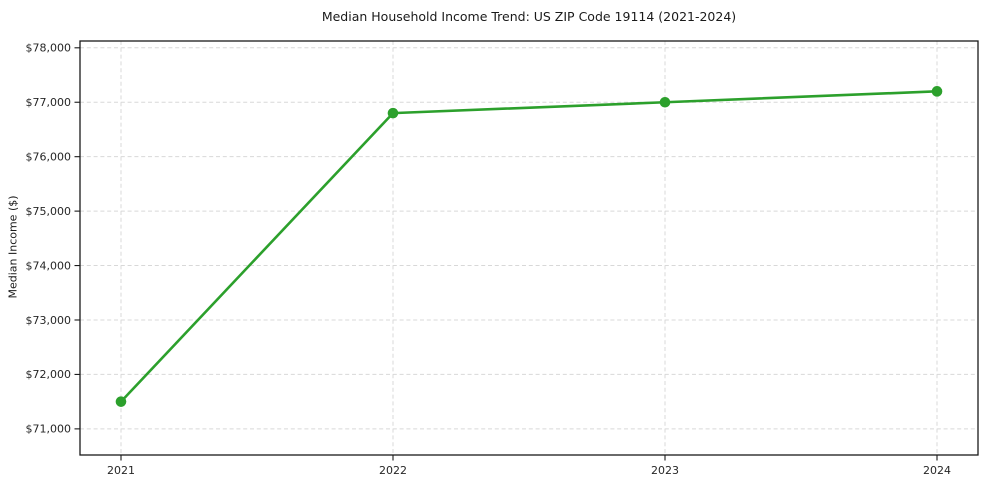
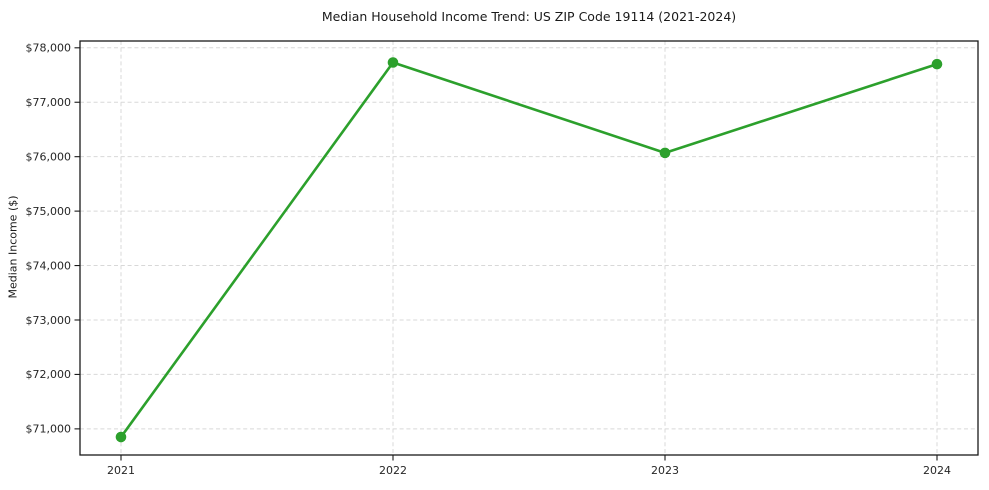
2021: $71500 -> $70800
2022: $76800 -> $77700
2023: $77000 -> $76100
2024: $77200 -> $77700
